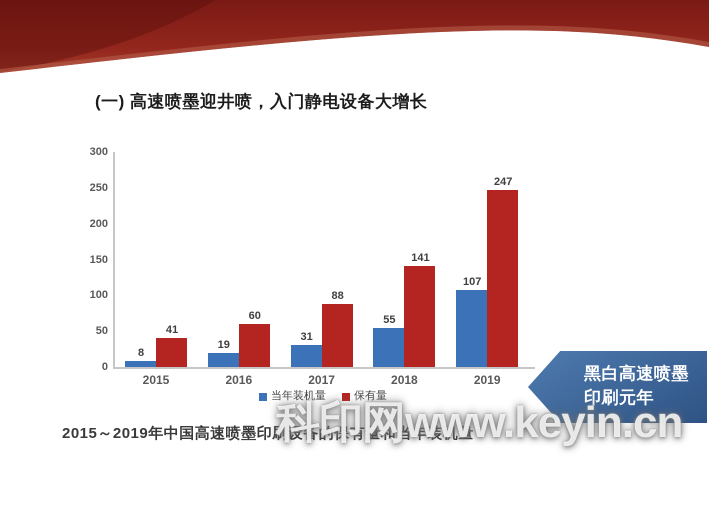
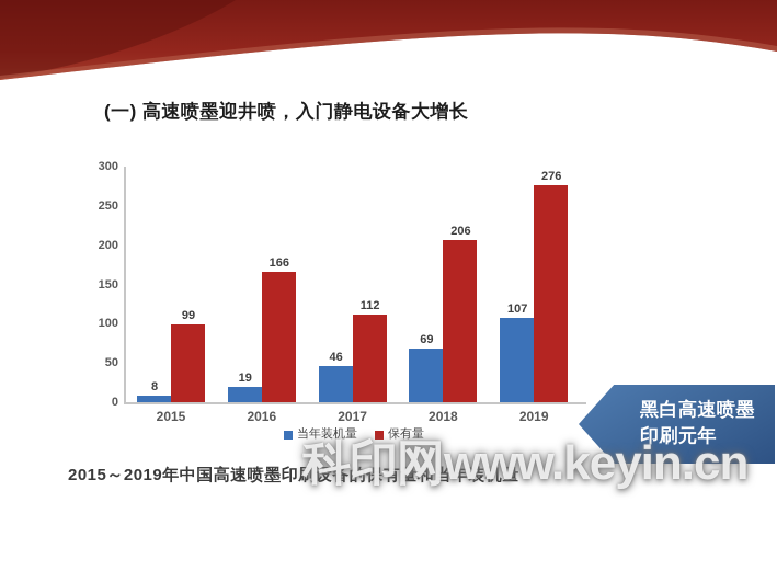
保有量/2015: 41 -> 99
保有量/2016: 60 -> 166
当年装机量/2017: 31 -> 46
保有量/2017: 88 -> 112
当年装机量/2018: 55 -> 69
保有量/2018: 141 -> 206
保有量/2019: 247 -> 276
